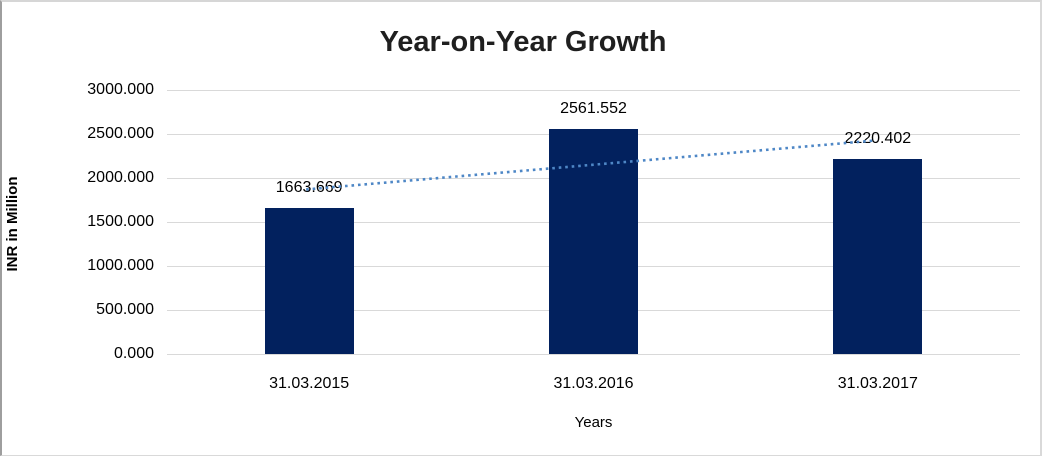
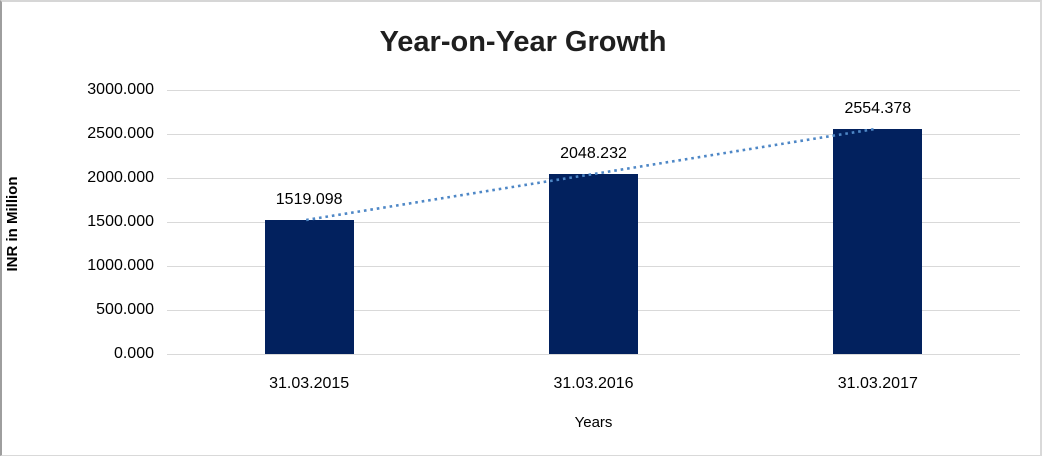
31.03.2015: 1663.669 -> 1519.098
31.03.2016: 2561.552 -> 2048.232
31.03.2017: 2220.402 -> 2554.378
